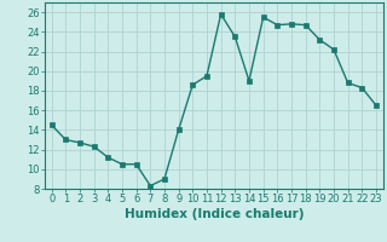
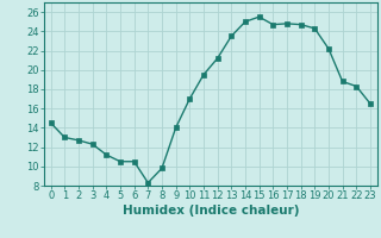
8: 9.0 -> 9.8
10: 18.6 -> 17.0
12: 25.8 -> 21.2
14: 19.0 -> 25.0
19: 23.2 -> 24.3
